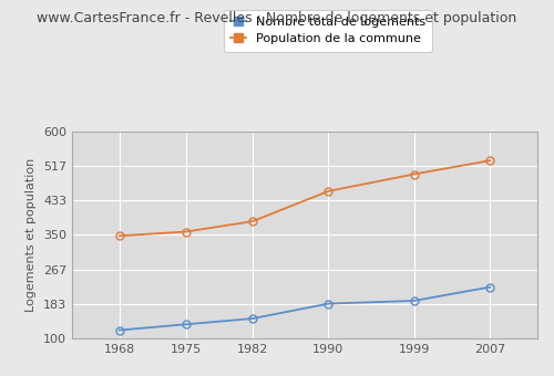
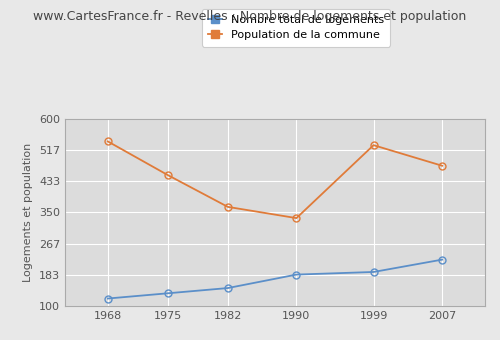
Population de la commune/1968: 348 -> 540
Population de la commune/1975: 358 -> 450
Population de la commune/1982: 383 -> 365
Population de la commune/1990: 456 -> 335
Population de la commune/1999: 497 -> 530
Population de la commune/2007: 530 -> 475
